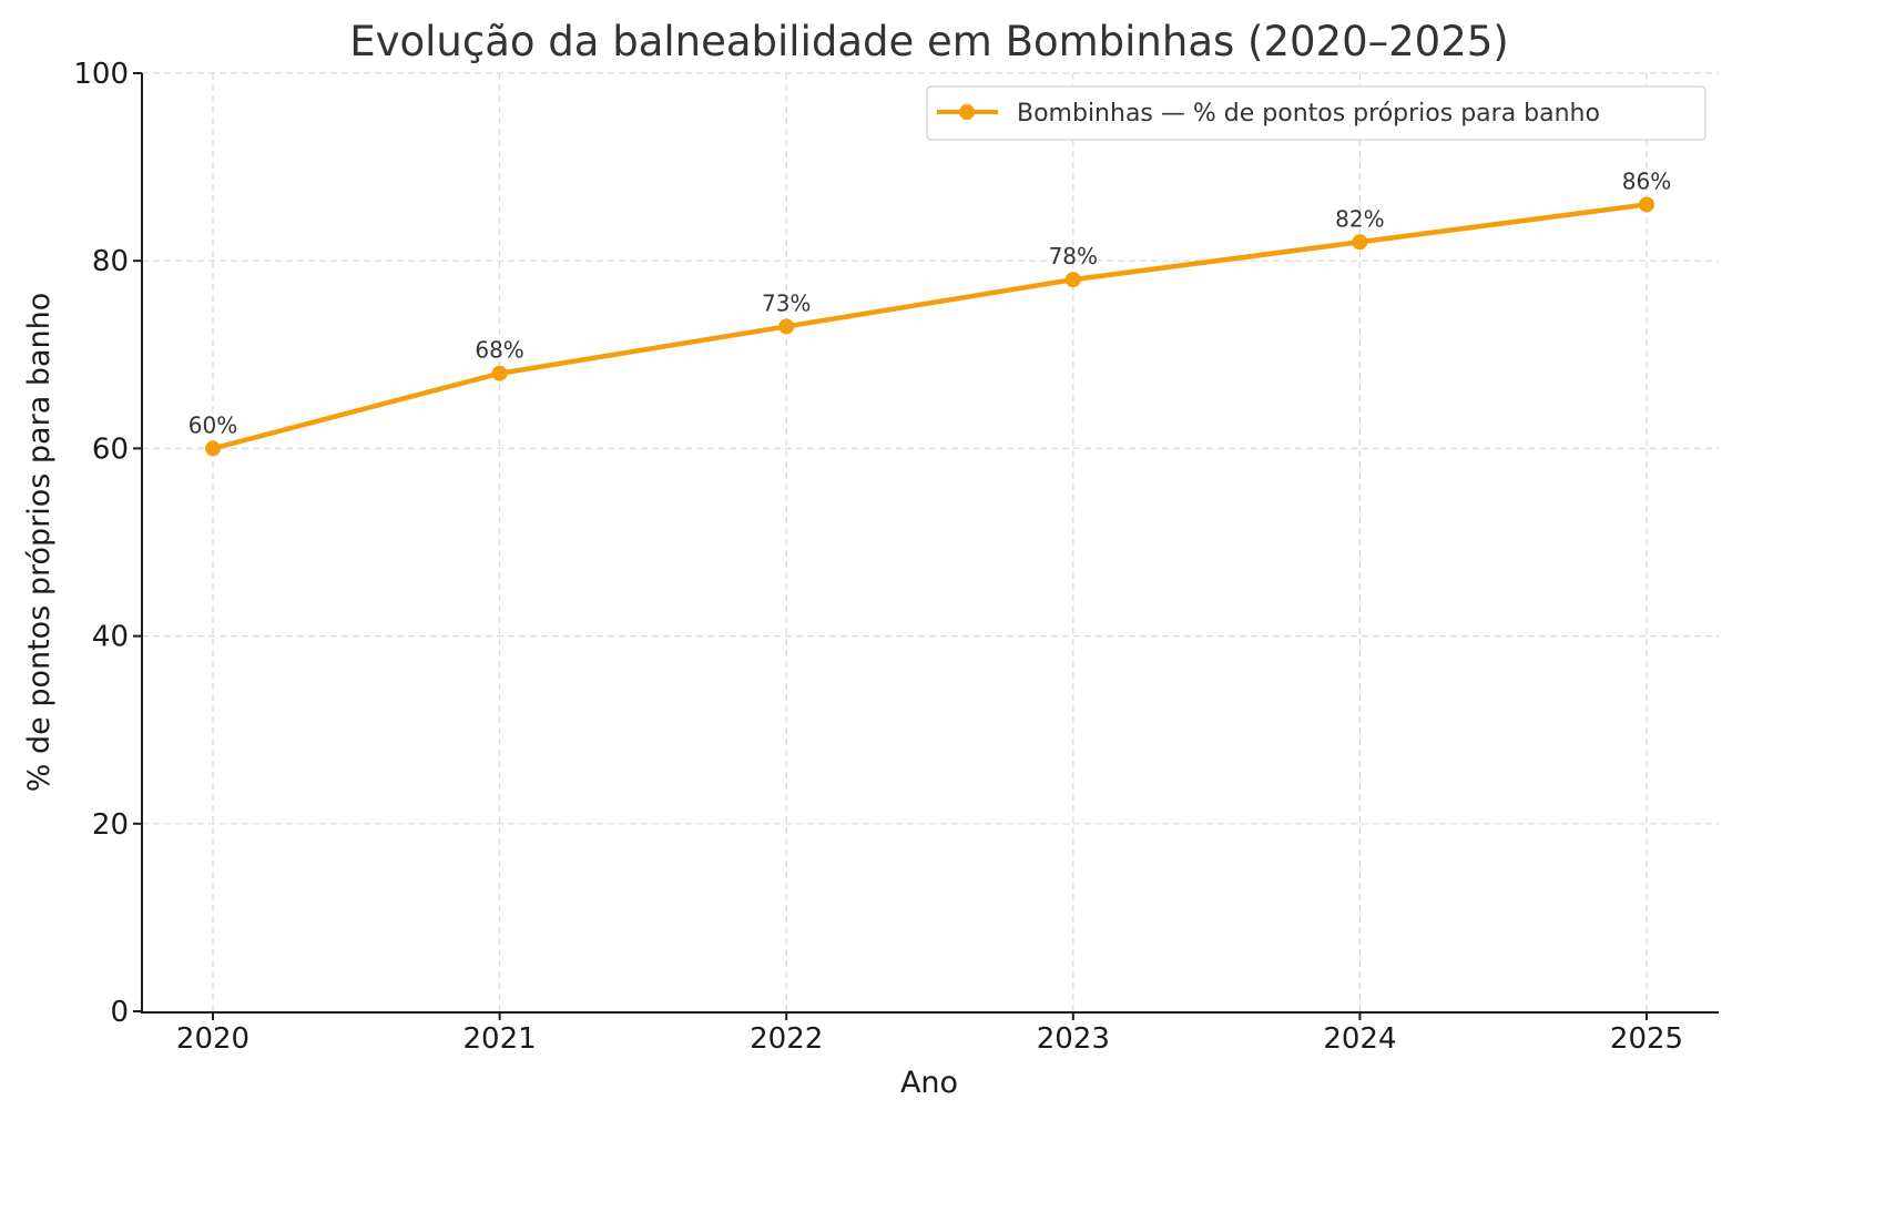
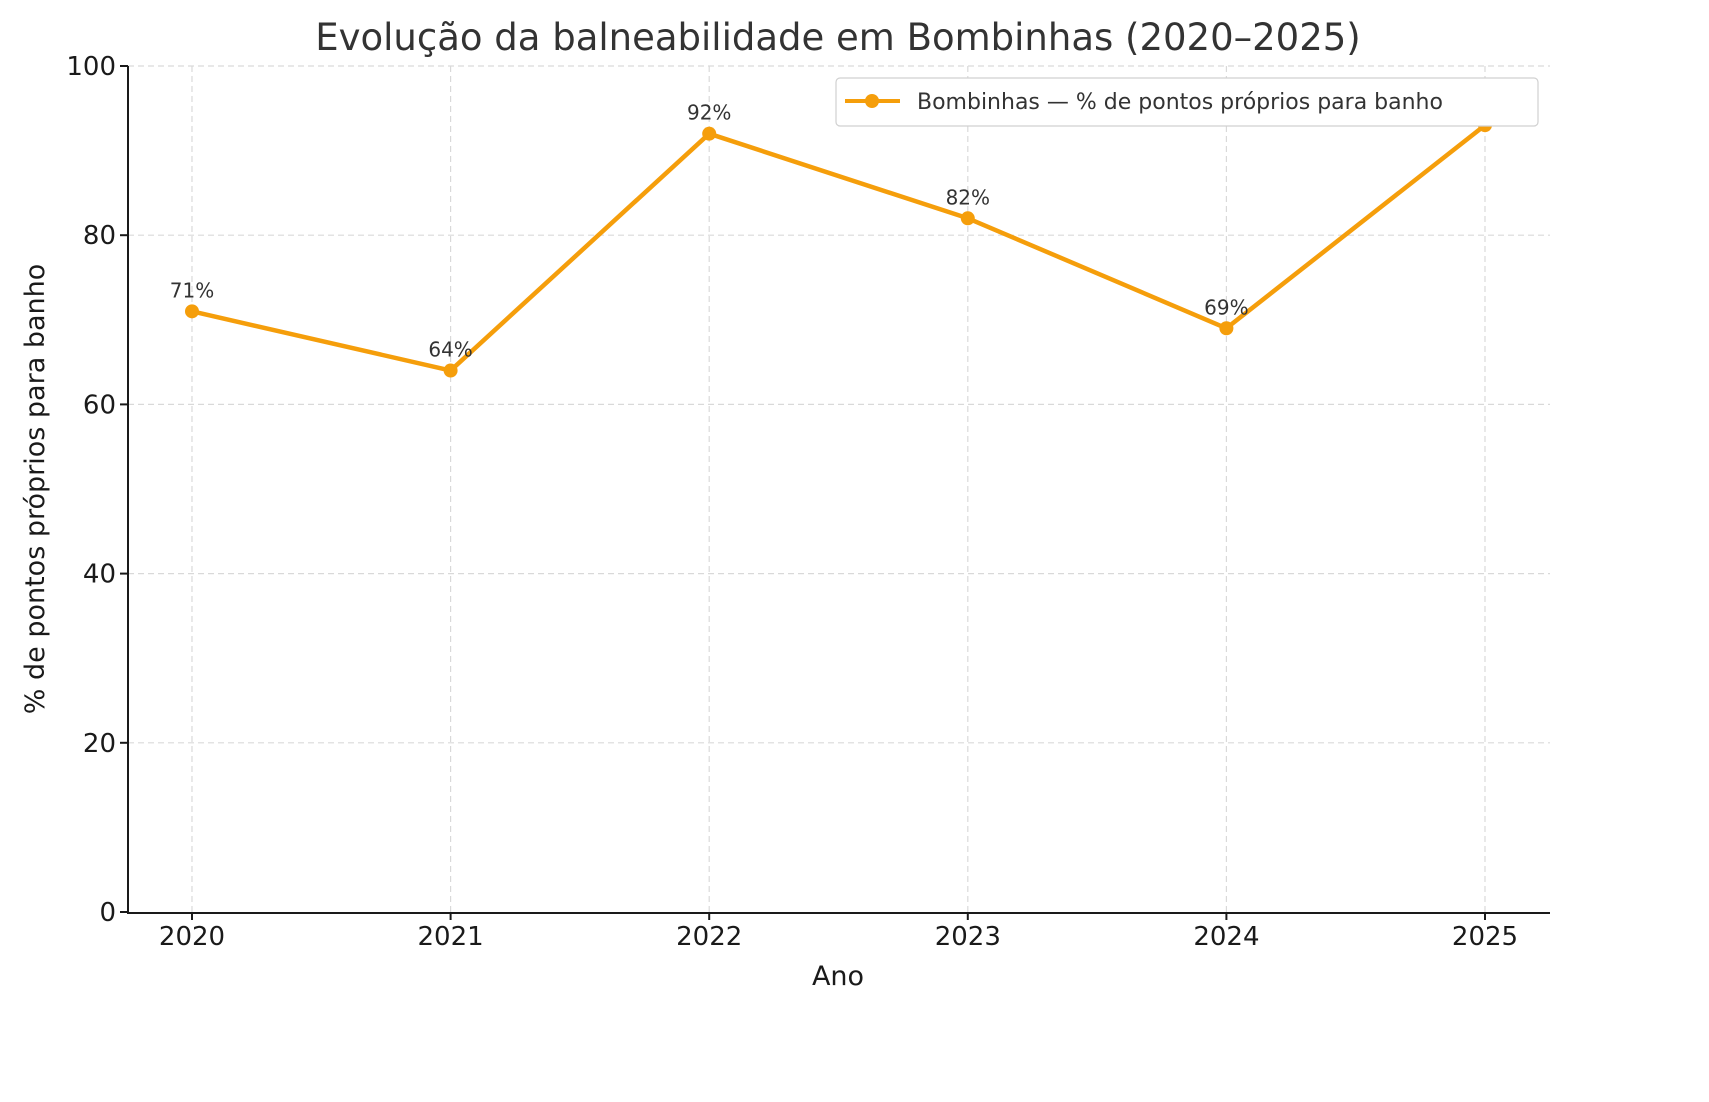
2020: 60% -> 71%
2021: 68% -> 64%
2022: 73% -> 92%
2023: 78% -> 82%
2024: 82% -> 69%
2025: 86% -> 93%
